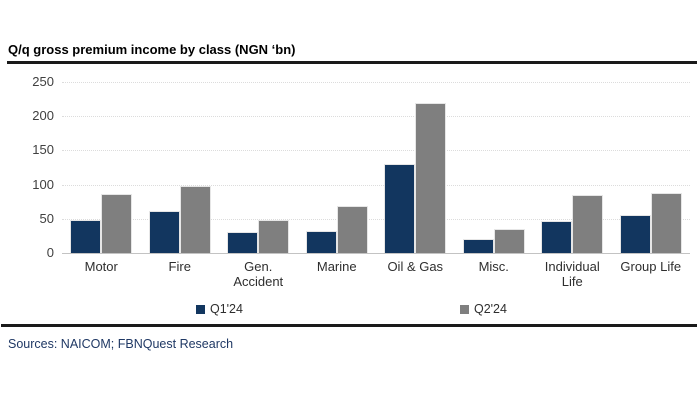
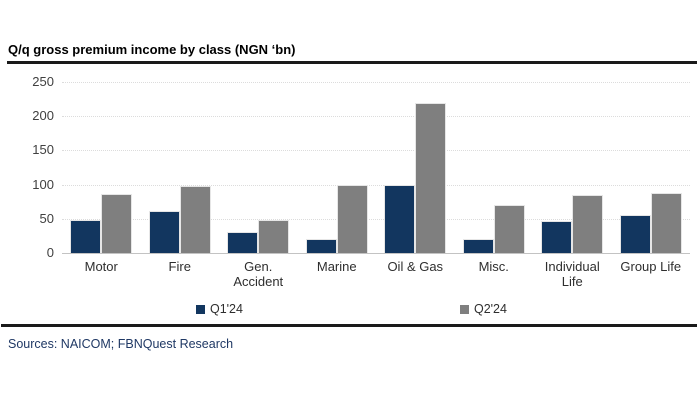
Q1'24/Marine: 30 -> 20
Q2'24/Marine: 70 -> 100
Q1'24/Oil & Gas: 130 -> 100
Q2'24/Misc.: 40 -> 70
